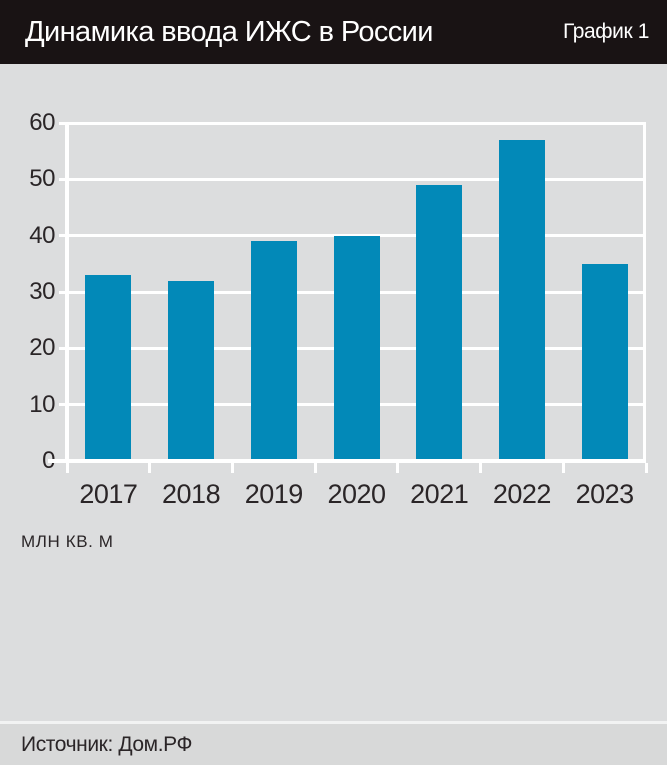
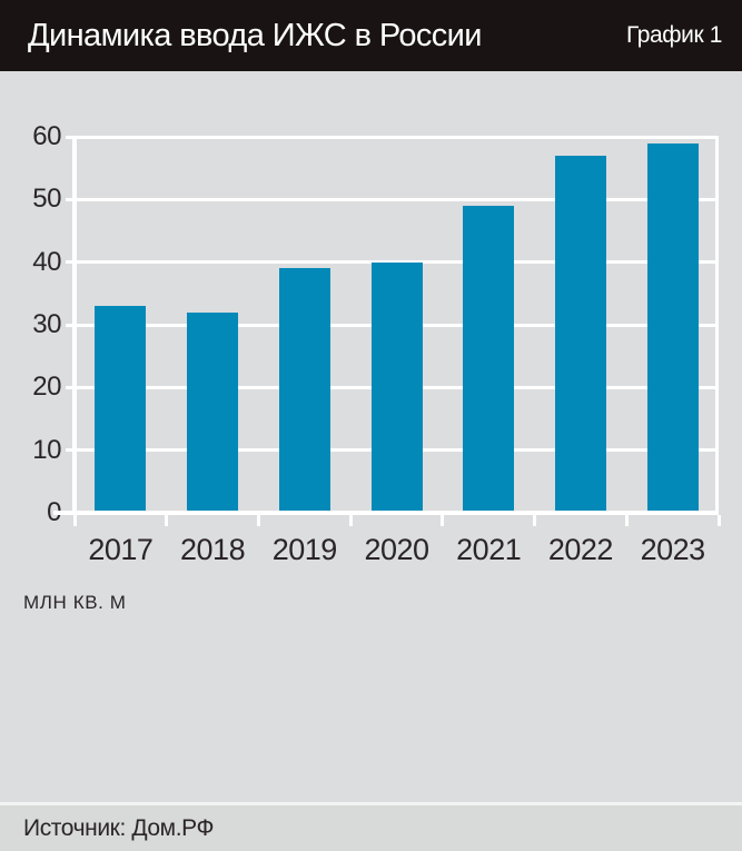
2023: 35 -> 59
